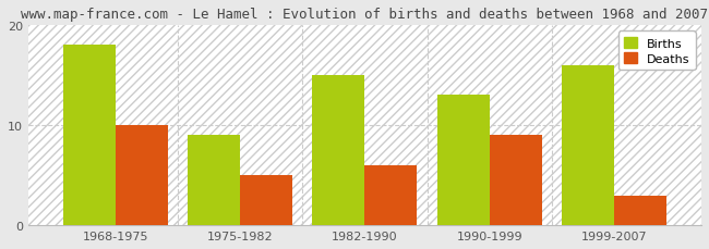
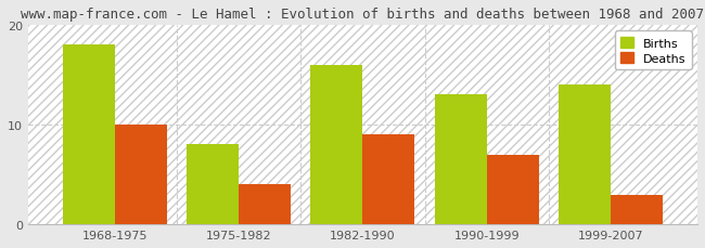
Births/1975-1982: 9 -> 8
Deaths/1975-1982: 5 -> 4
Births/1982-1990: 15 -> 16
Deaths/1982-1990: 6 -> 9
Deaths/1990-1999: 9 -> 7
Births/1999-2007: 16 -> 14
